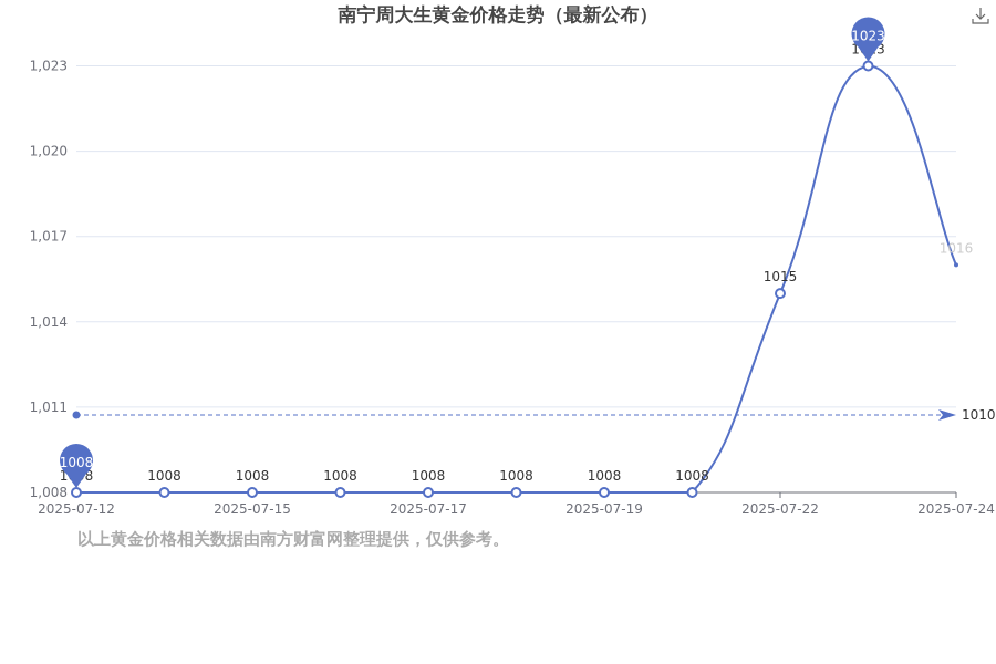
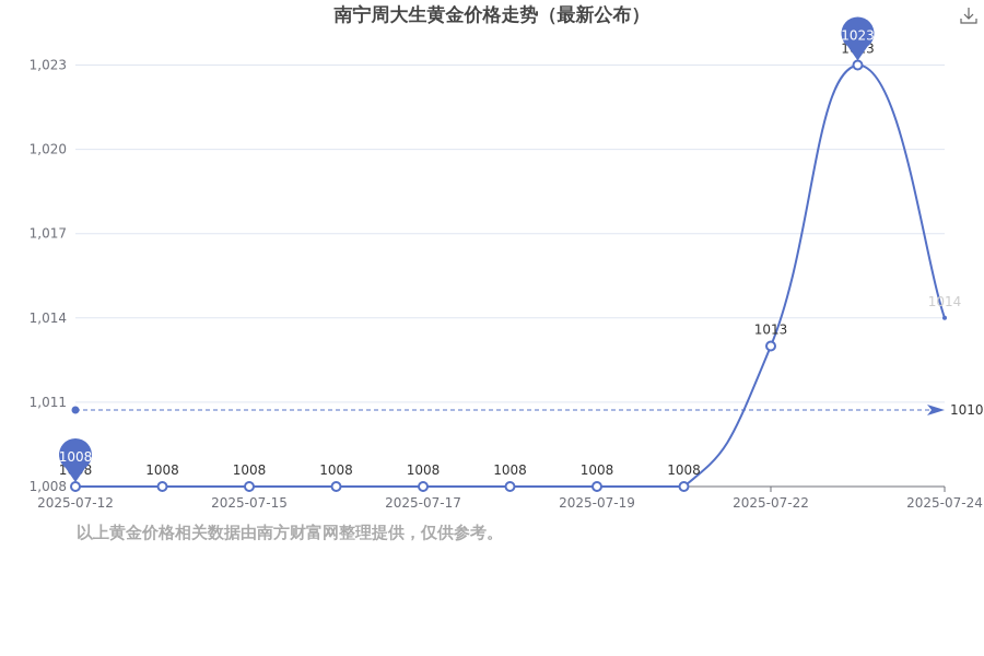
2025-07-22: 1015 -> 1013
2025-07-24: 1016 -> 1014
